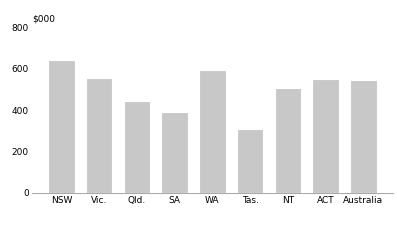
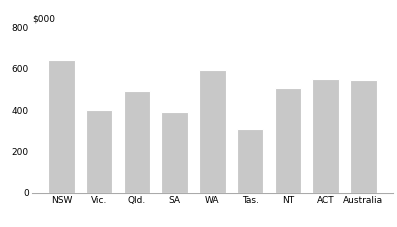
Vic.: 555 -> 400
Qld.: 445 -> 490
